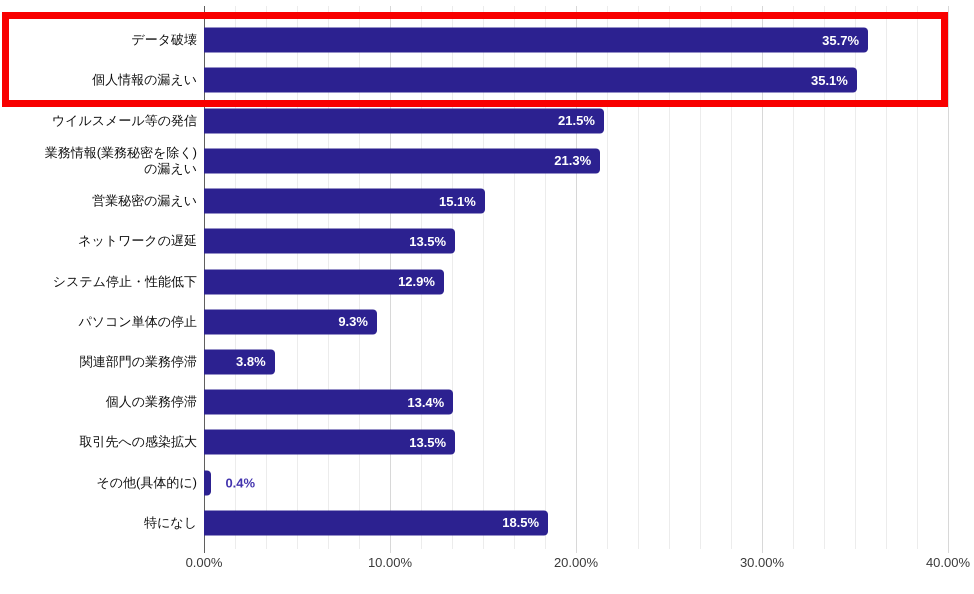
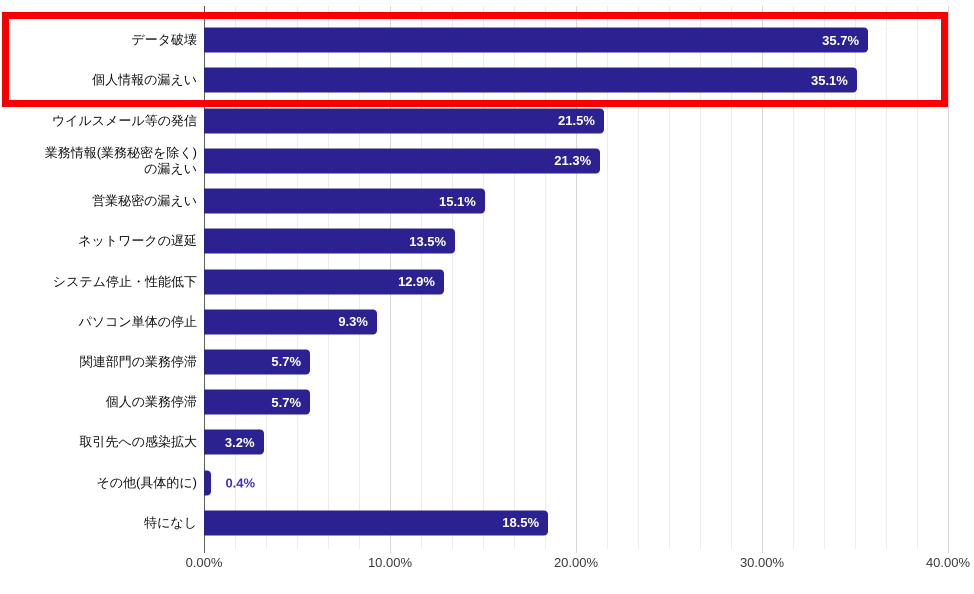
関連部門の業務停滞: 3.8% -> 5.7%
個人の業務停滞: 13.4% -> 5.7%
取引先への感染拡大: 13.5% -> 3.2%
